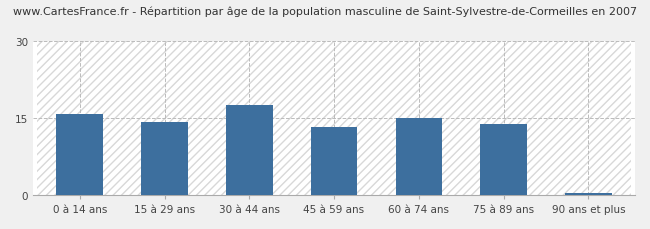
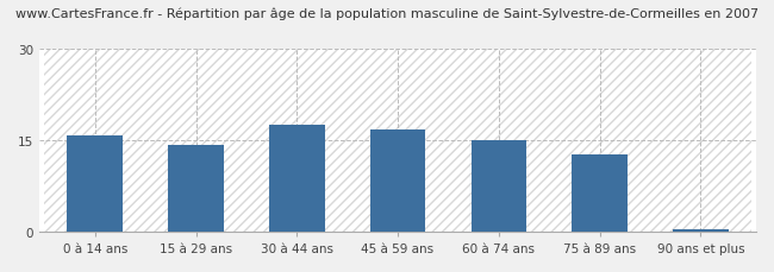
45 à 59 ans: 13.2 -> 16.8
75 à 89 ans: 13.8 -> 12.7
